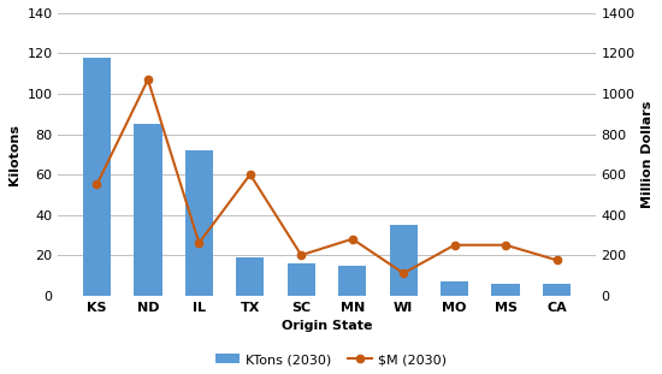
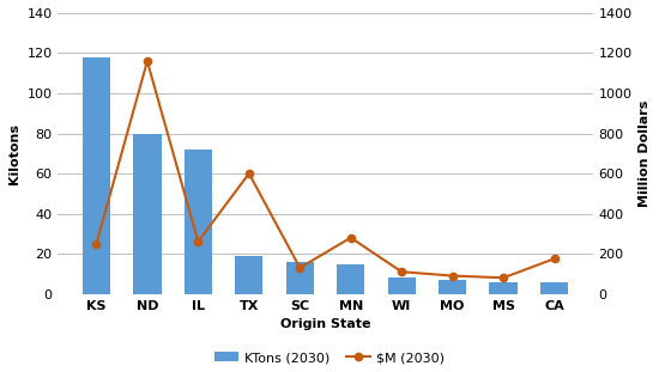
$M (2030)/KS: 550 -> 250
KTons (2030)/ND: 85 -> 80
$M (2030)/ND: 1070 -> 1160
$M (2030)/SC: 200 -> 130
KTons (2030)/WI: 35 -> 8
$M (2030)/MO: 250 -> 90
$M (2030)/MS: 250 -> 80
